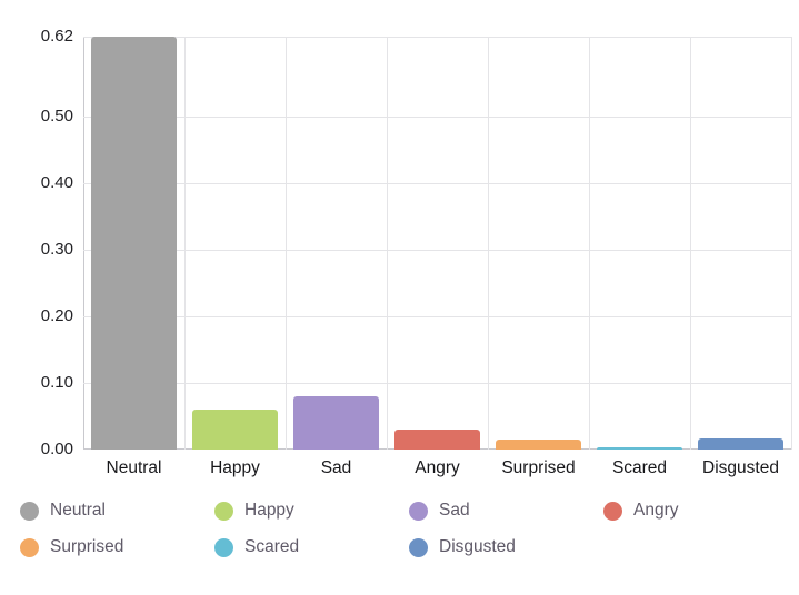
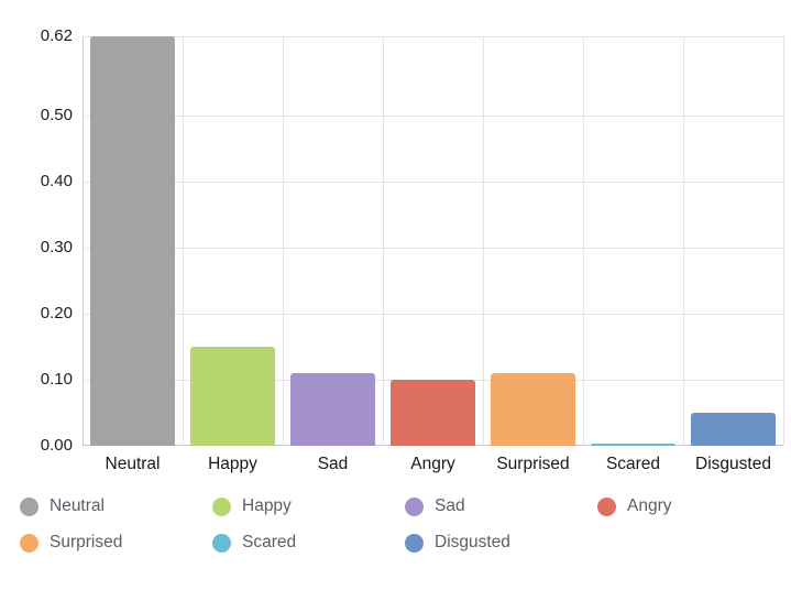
Happy: 0.06 -> 0.15
Sad: 0.08 -> 0.11
Angry: 0.03 -> 0.10
Surprised: 0.01 -> 0.11
Disgusted: 0.02 -> 0.05
